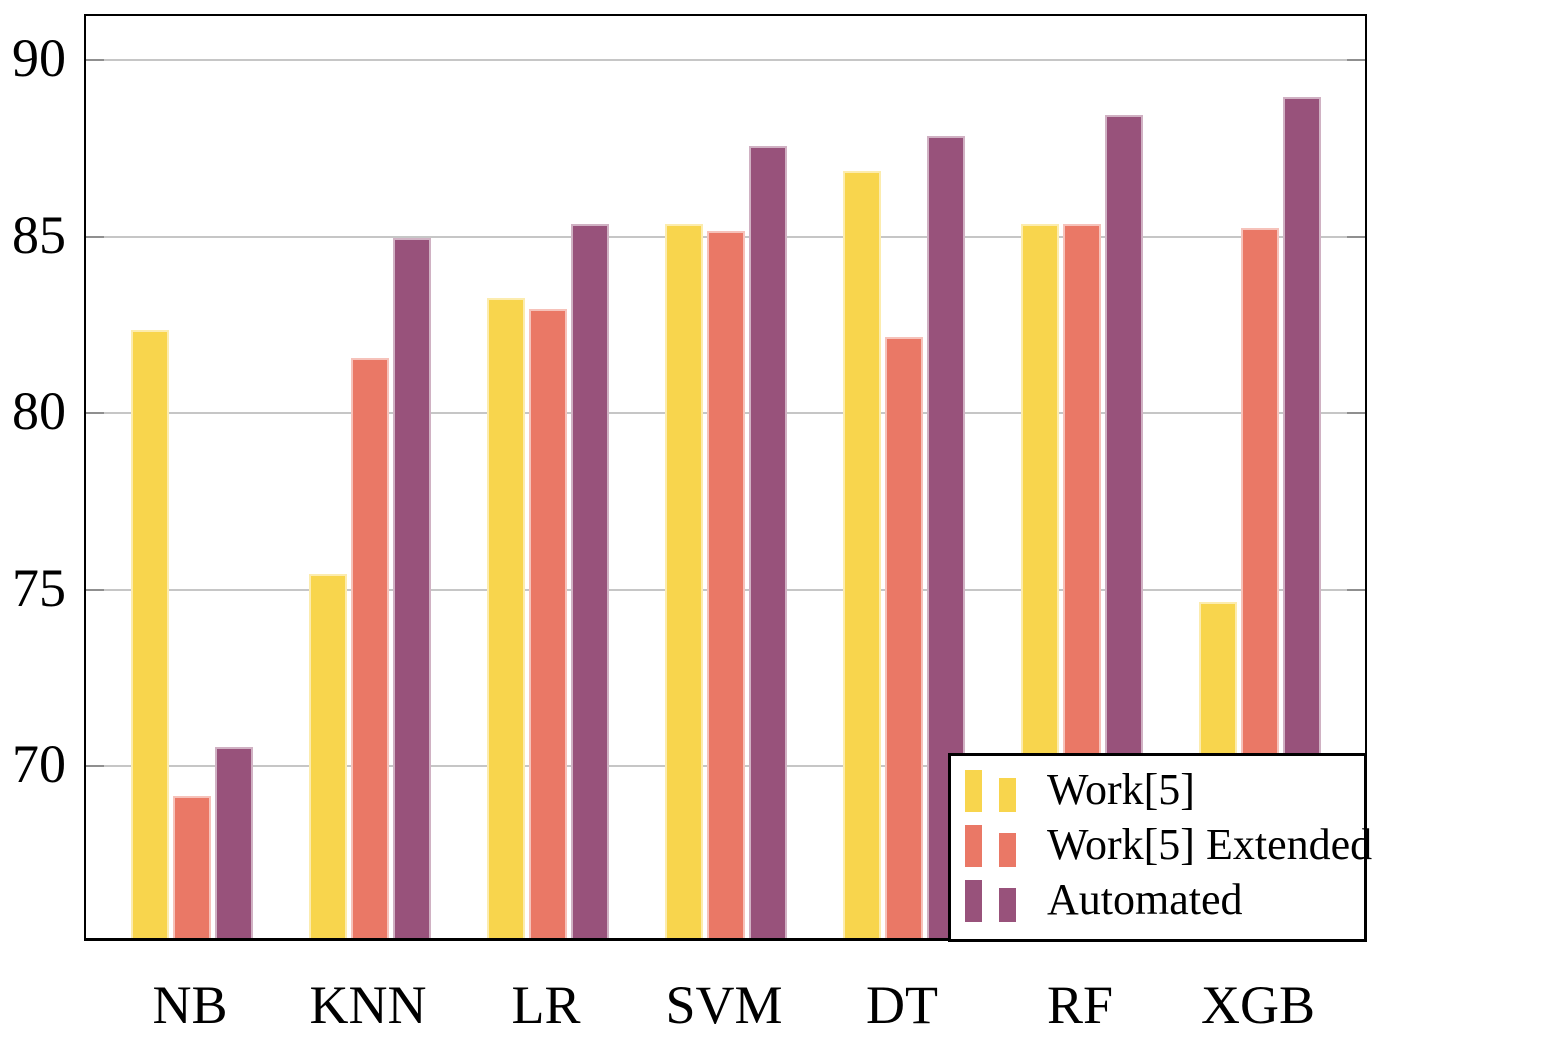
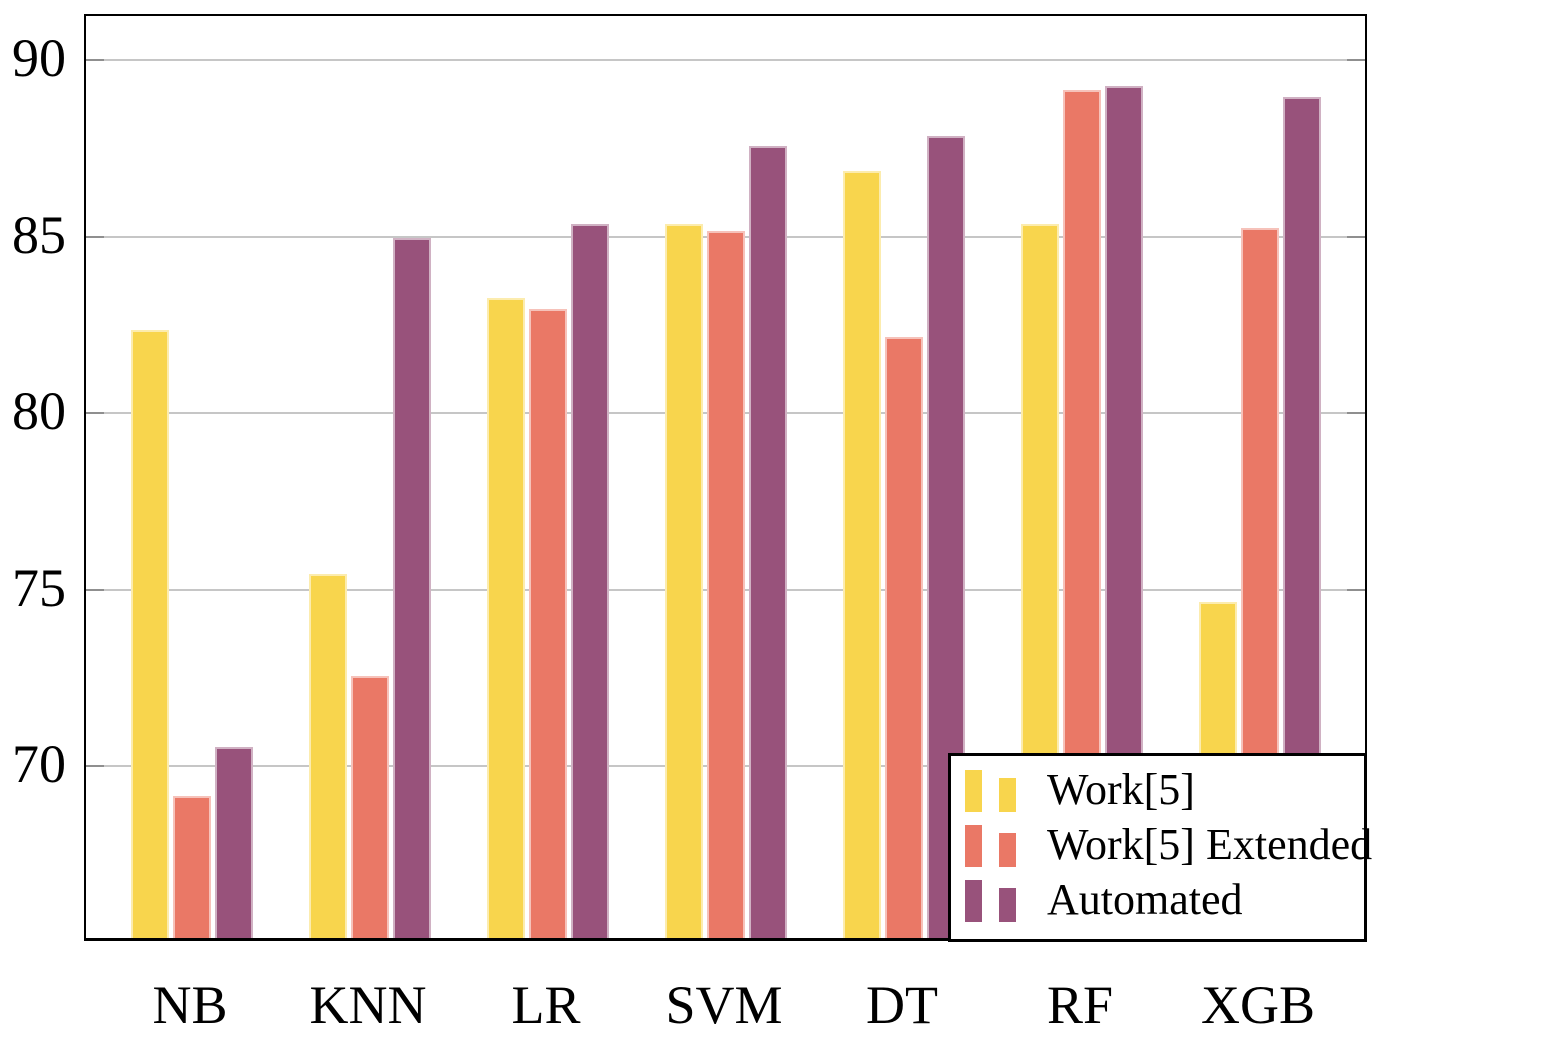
Work[5] Extended/KNN: 81.5 -> 72.5
Work[5] Extended/RF: 85.3 -> 89.1
Automated/RF: 88.4 -> 89.2
